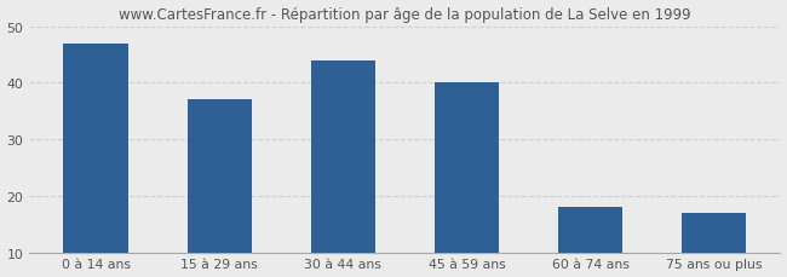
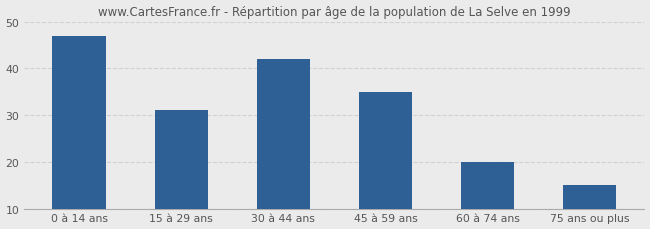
15 à 29 ans: 37 -> 31
30 à 44 ans: 44 -> 42
45 à 59 ans: 40 -> 35
60 à 74 ans: 18 -> 20
75 ans ou plus: 17 -> 15
